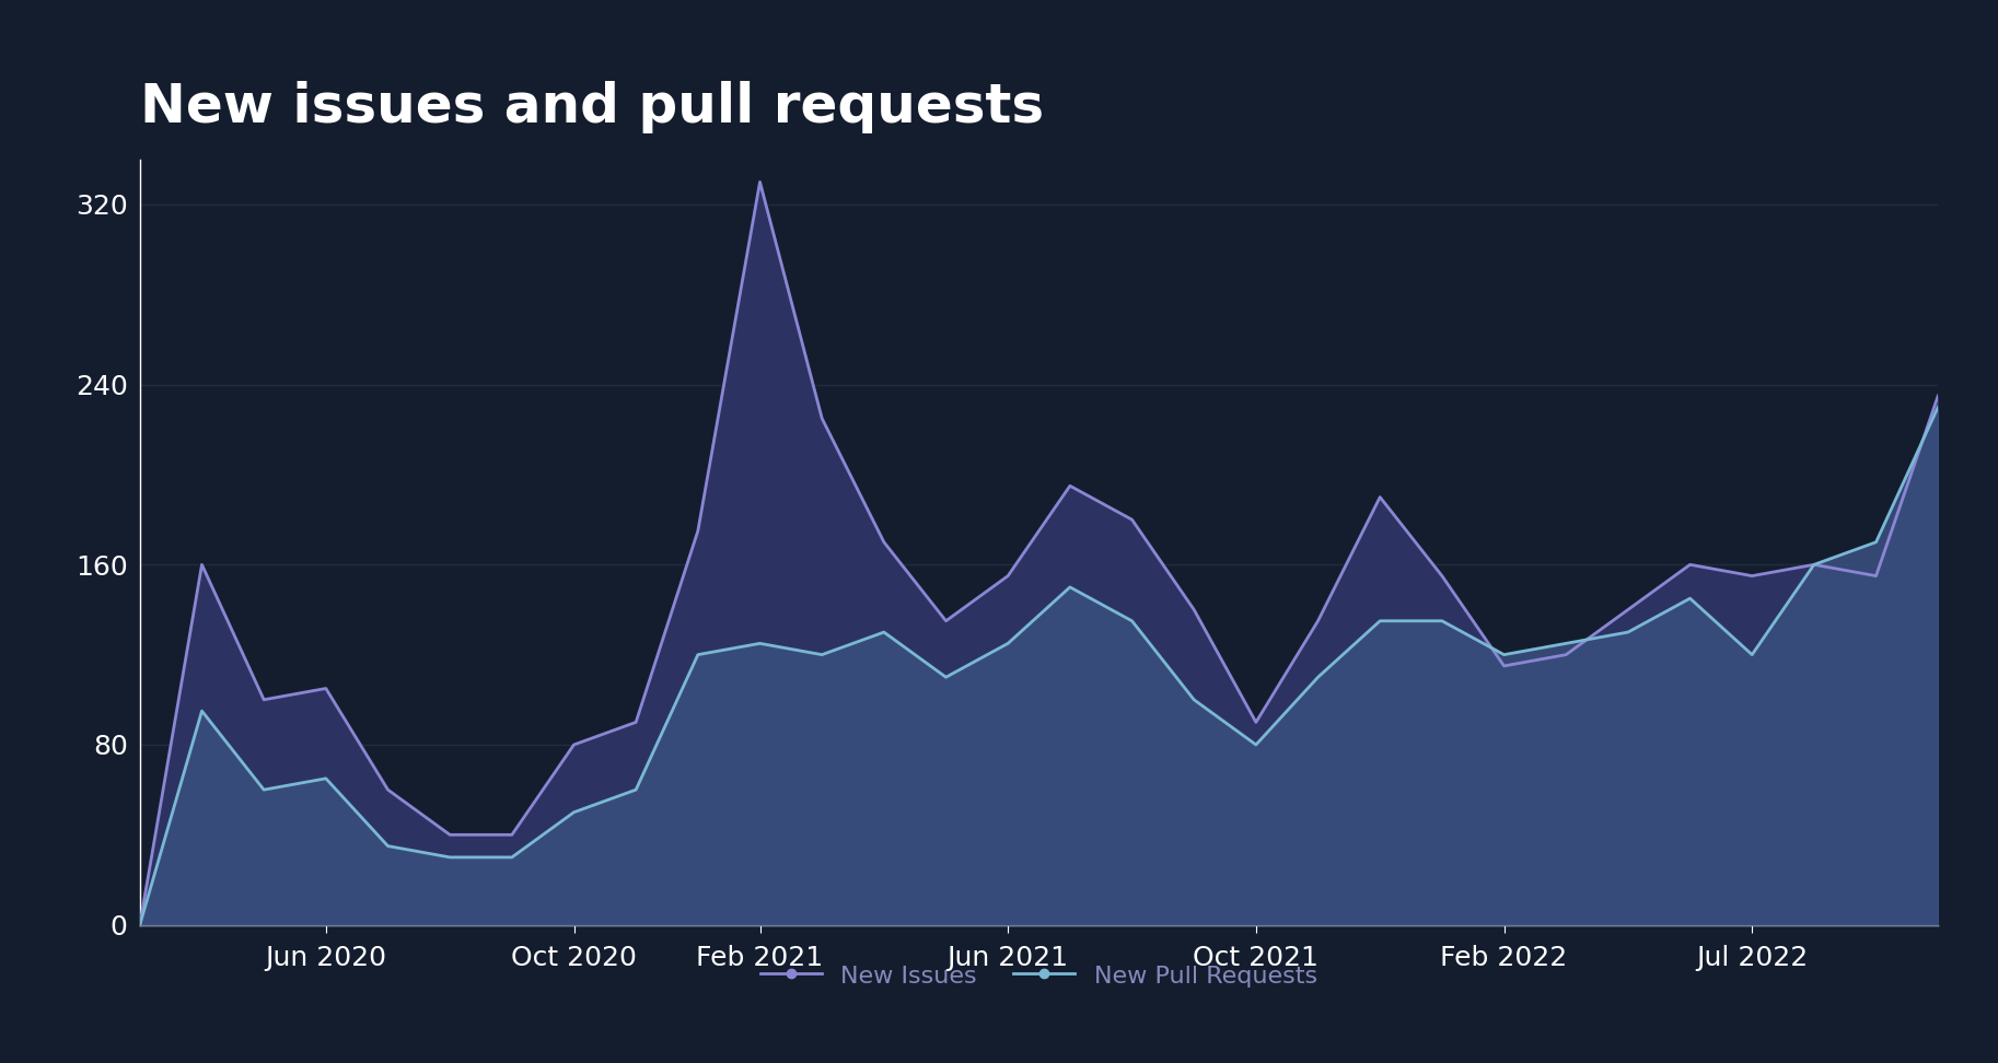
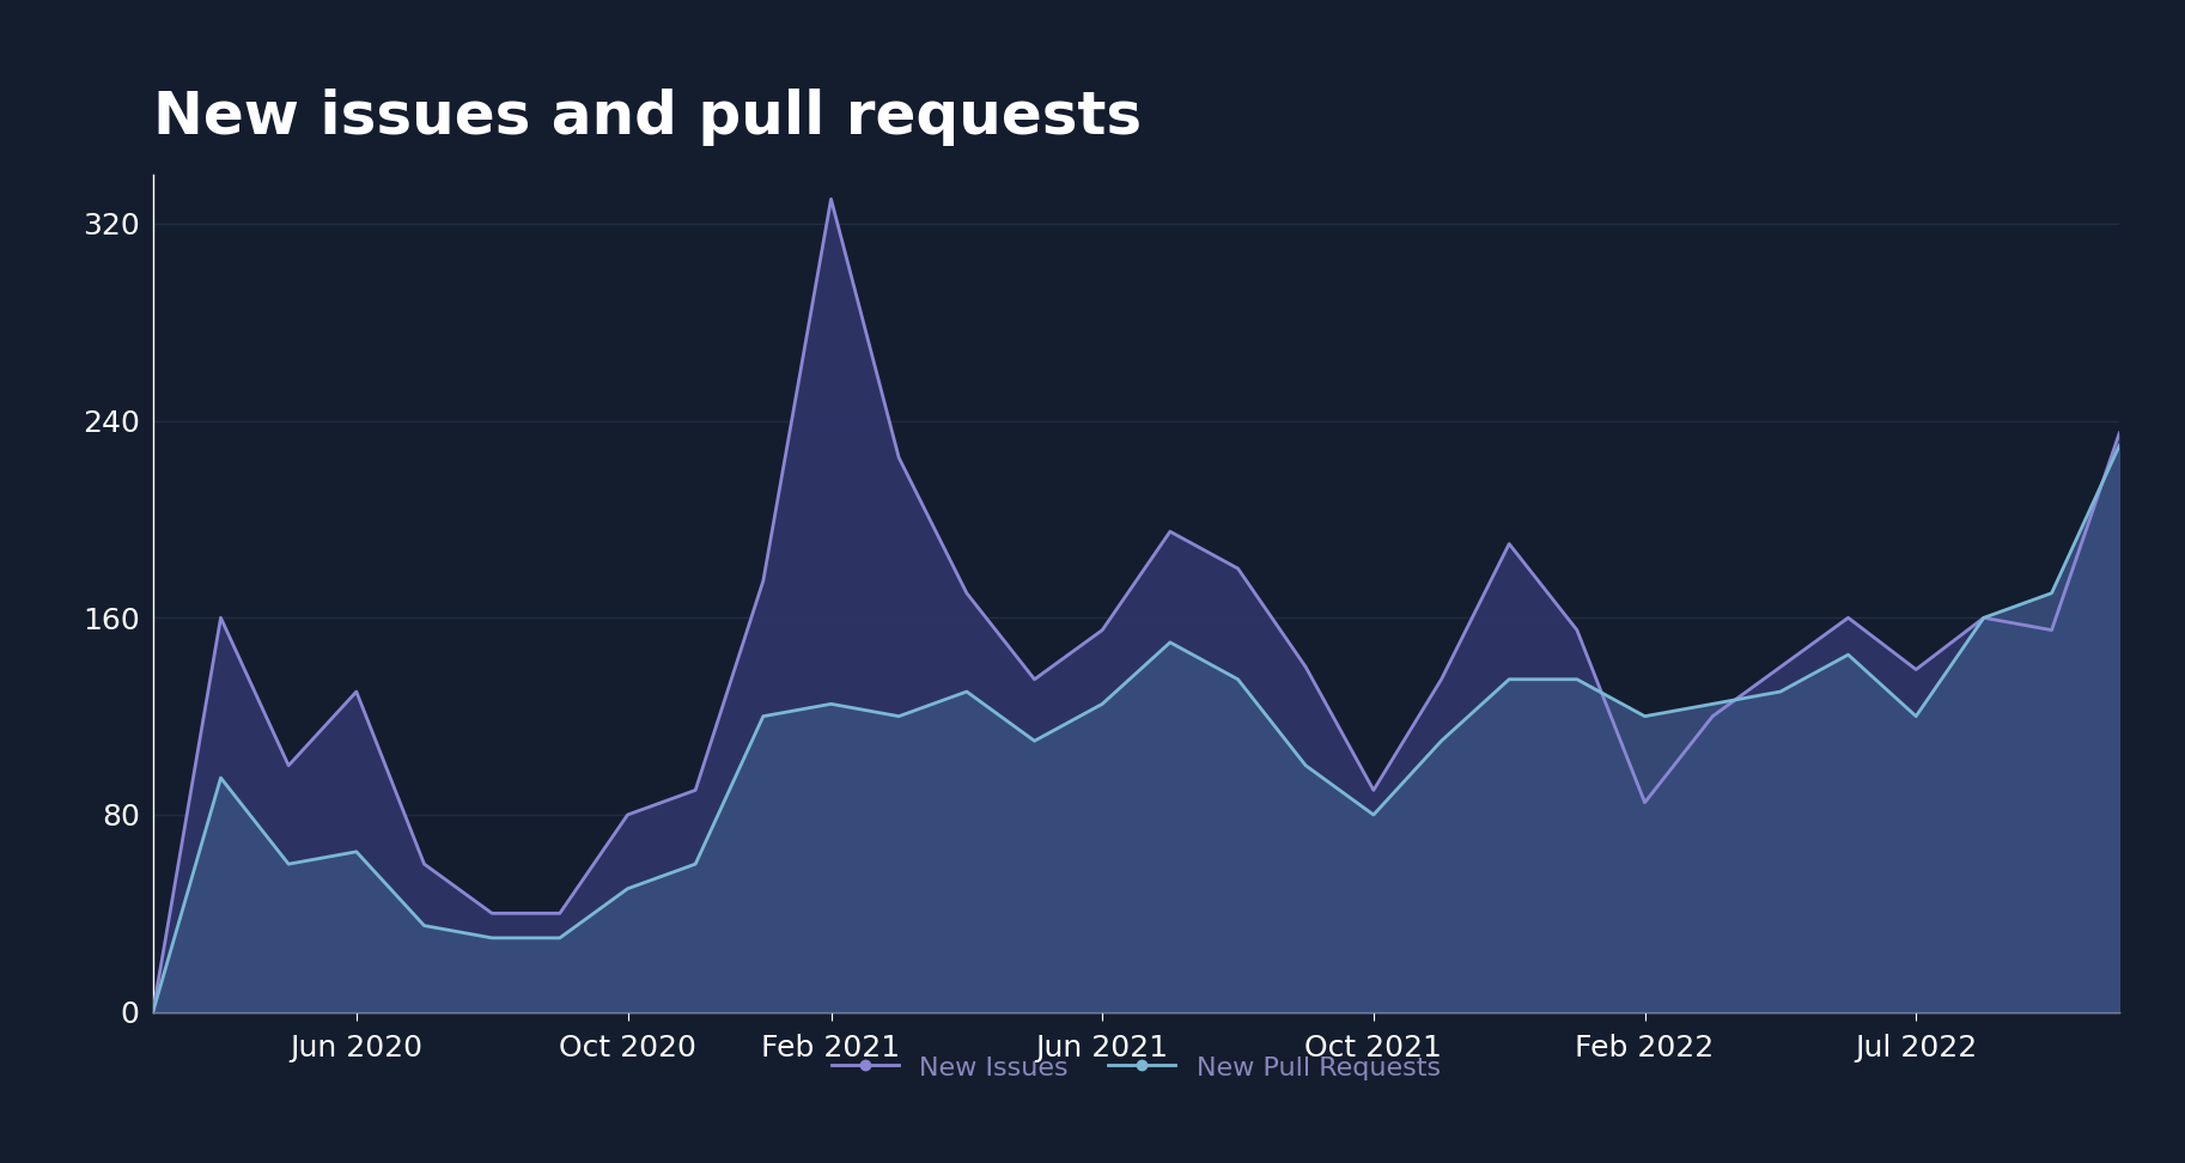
New Issues/Jun 2020: 105 -> 130
New Issues/Feb 2022: 115 -> 85
New Issues/Jul 2022: 155 -> 139
